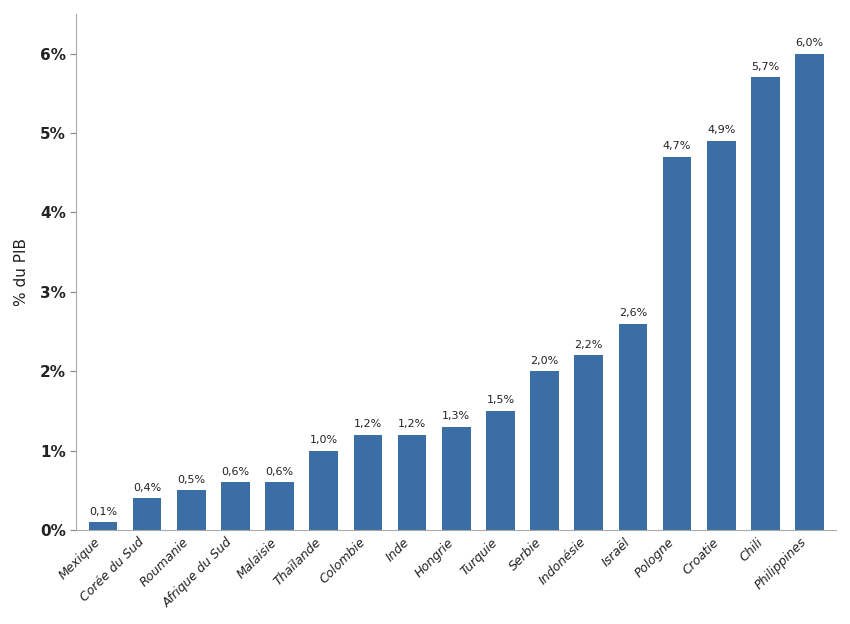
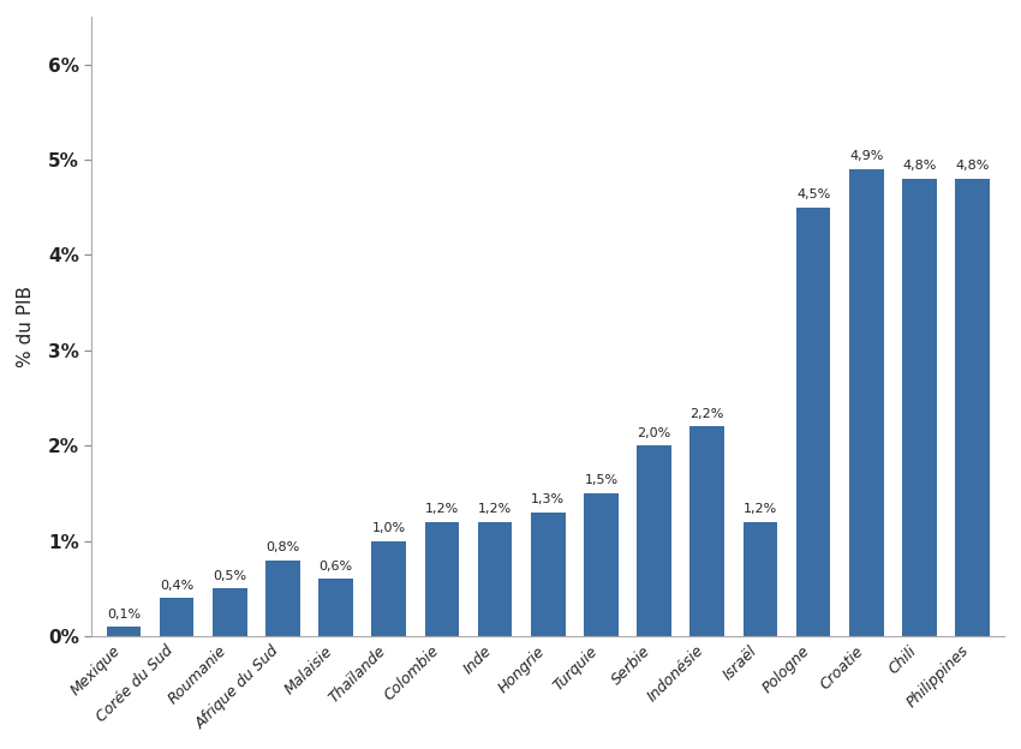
Afrique du Sud: 0,6% -> 0,8%
Israël: 2,6% -> 1,2%
Pologne: 4,7% -> 4,5%
Chili: 5,7% -> 4,8%
Philippines: 6,0% -> 4,8%
